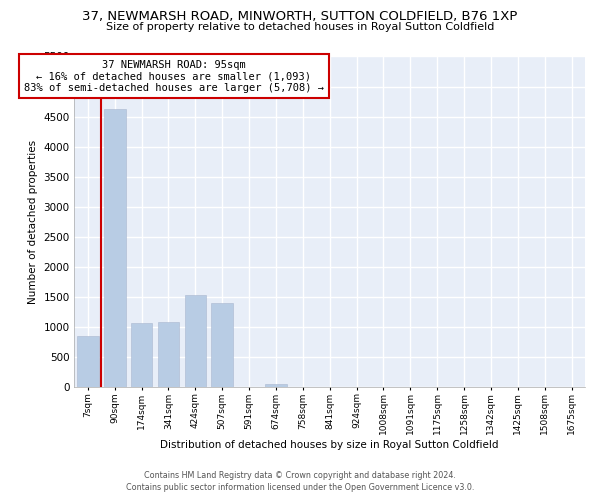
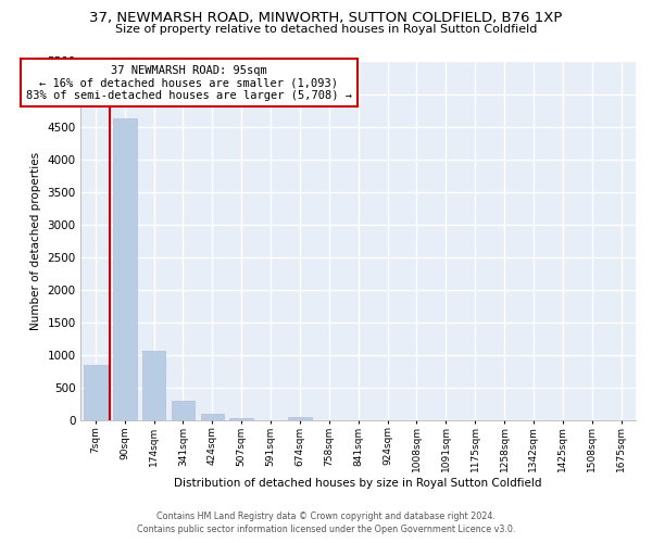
341sqm: 1080 -> 290
424sqm: 1520 -> 90
507sqm: 1400 -> 30
